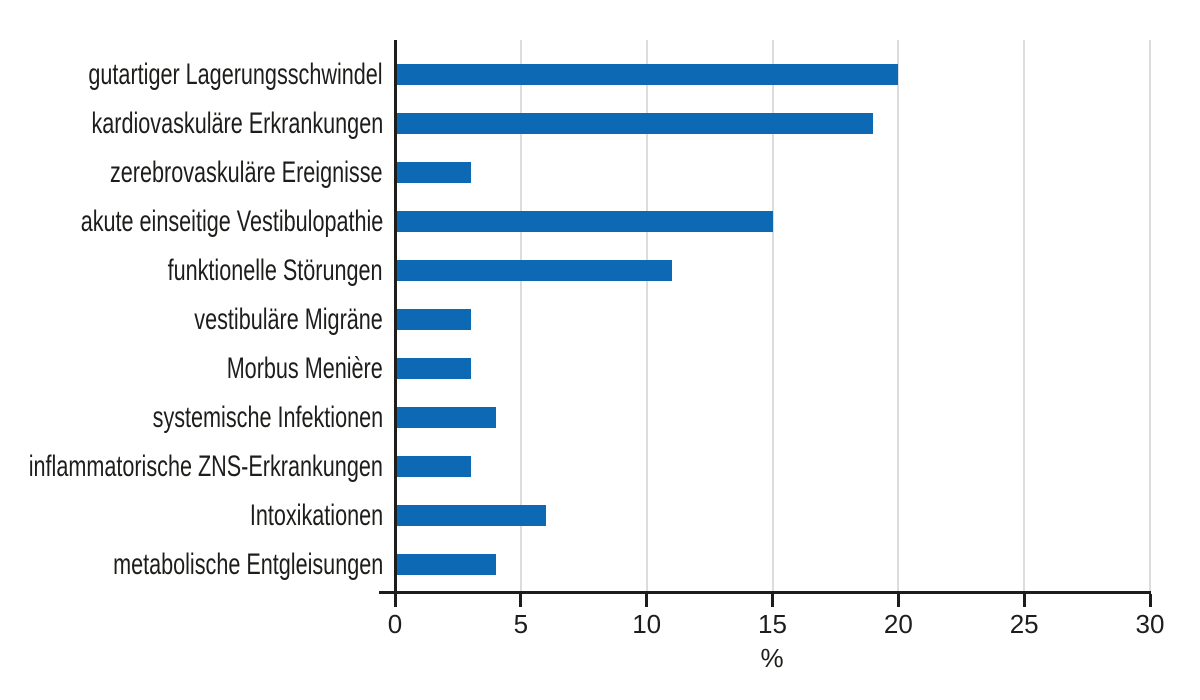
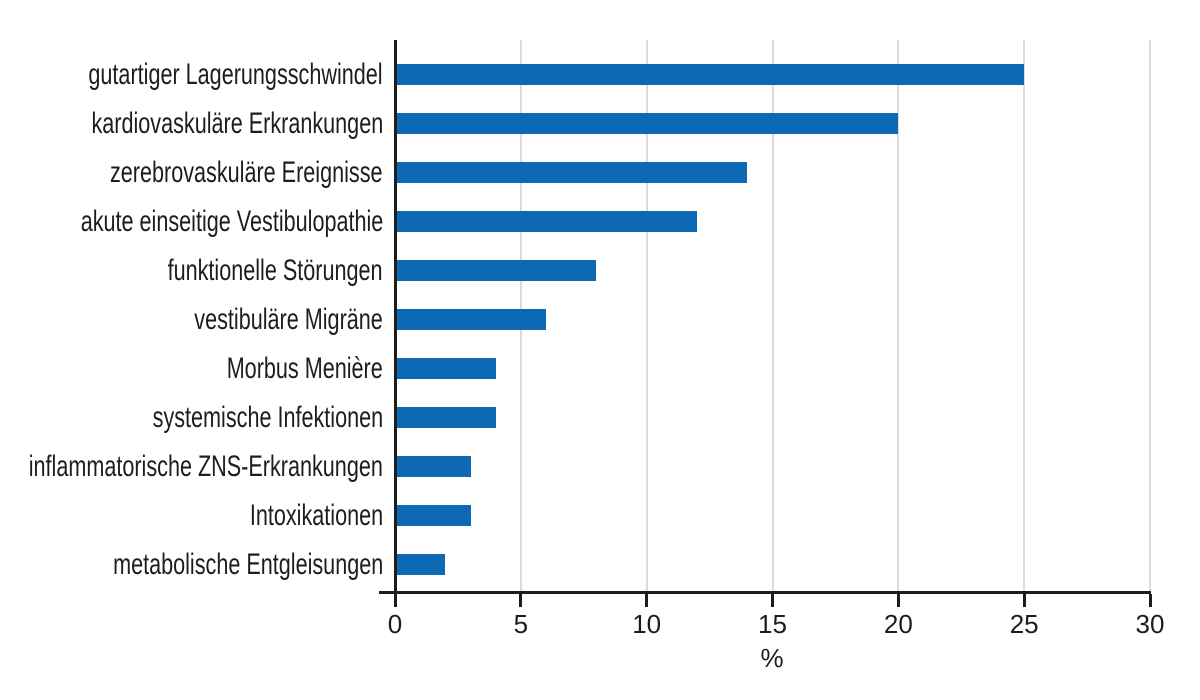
gutartiger Lagerungsschwindel: 20 -> 25
kardiovaskuläre Erkrankungen: 19 -> 20
zerebrovaskuläre Ereignisse: 3 -> 14
akute einseitige Vestibulopathie: 15 -> 12
funktionelle Störungen: 11 -> 8
vestibuläre Migräne: 3 -> 6
Morbus Menière: 3 -> 4
Intoxikationen: 6 -> 3
metabolische Entgleisungen: 4 -> 2
